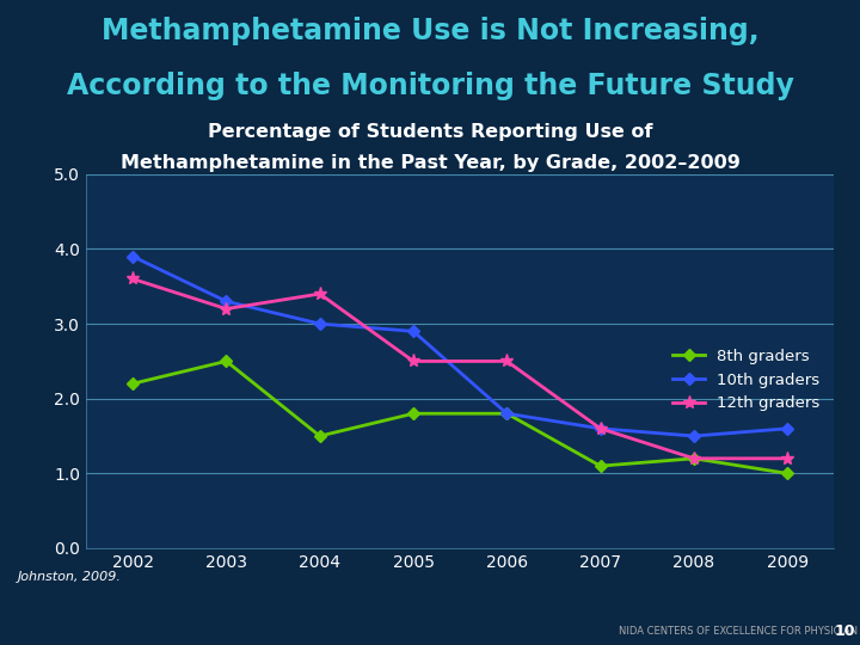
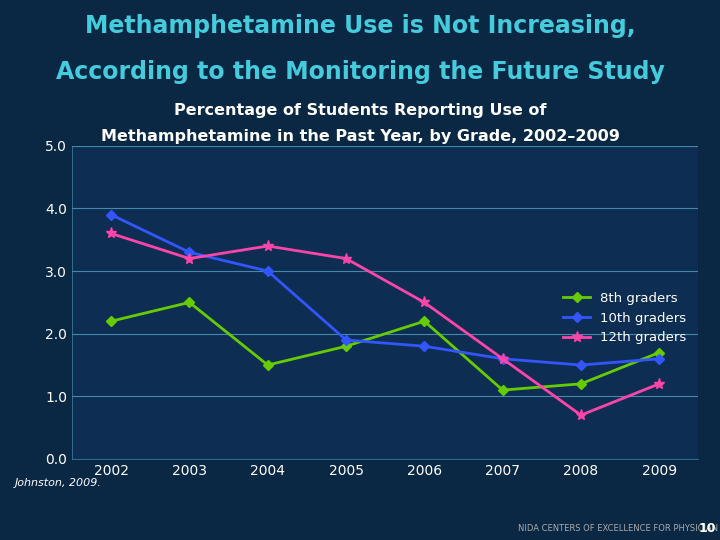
10th graders/2005: 2.9 -> 1.9
12th graders/2005: 2.5 -> 3.2
8th graders/2006: 1.8 -> 2.2
12th graders/2008: 1.2 -> 0.7
8th graders/2009: 1.0 -> 1.7
